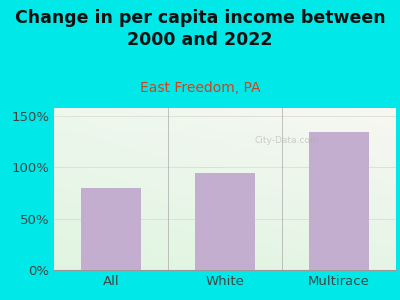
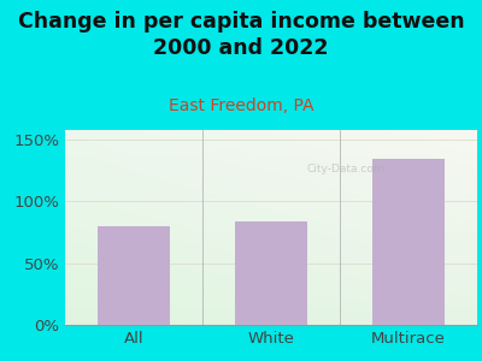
White: 95% -> 84%
